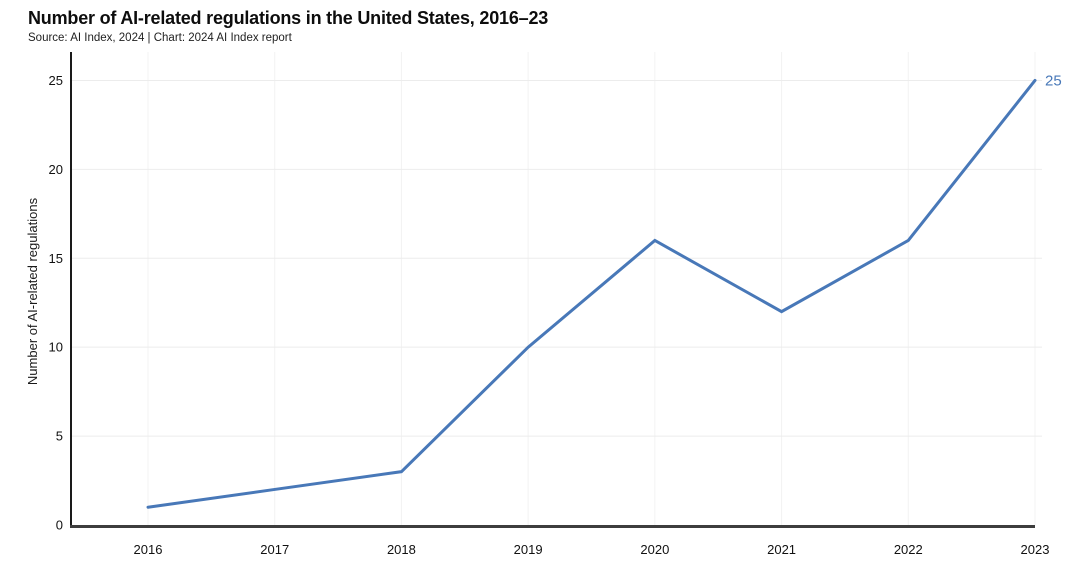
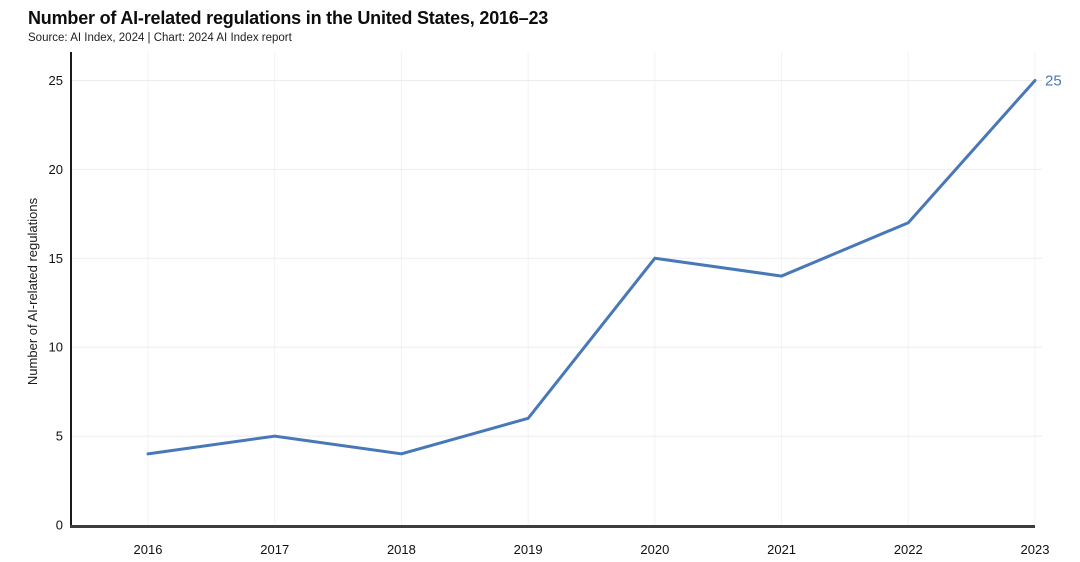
2016: 1 -> 4
2017: 2 -> 5
2018: 3 -> 4
2019: 10 -> 6
2020: 16 -> 15
2021: 12 -> 14
2022: 16 -> 17
